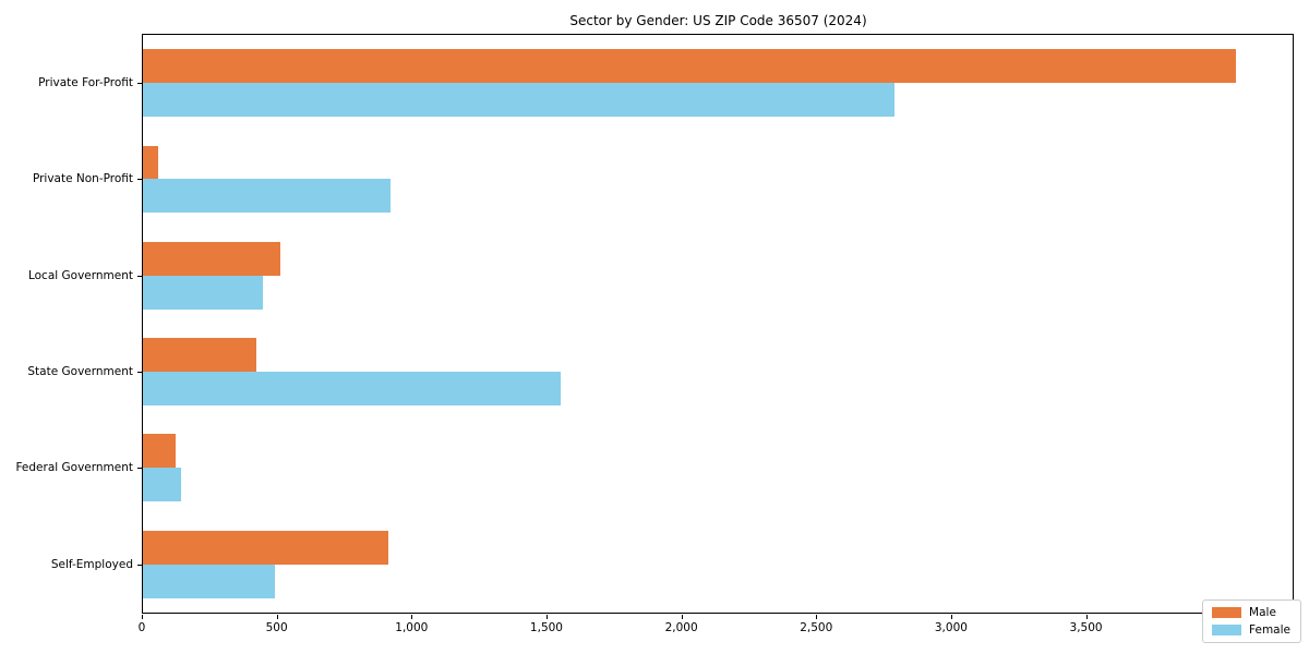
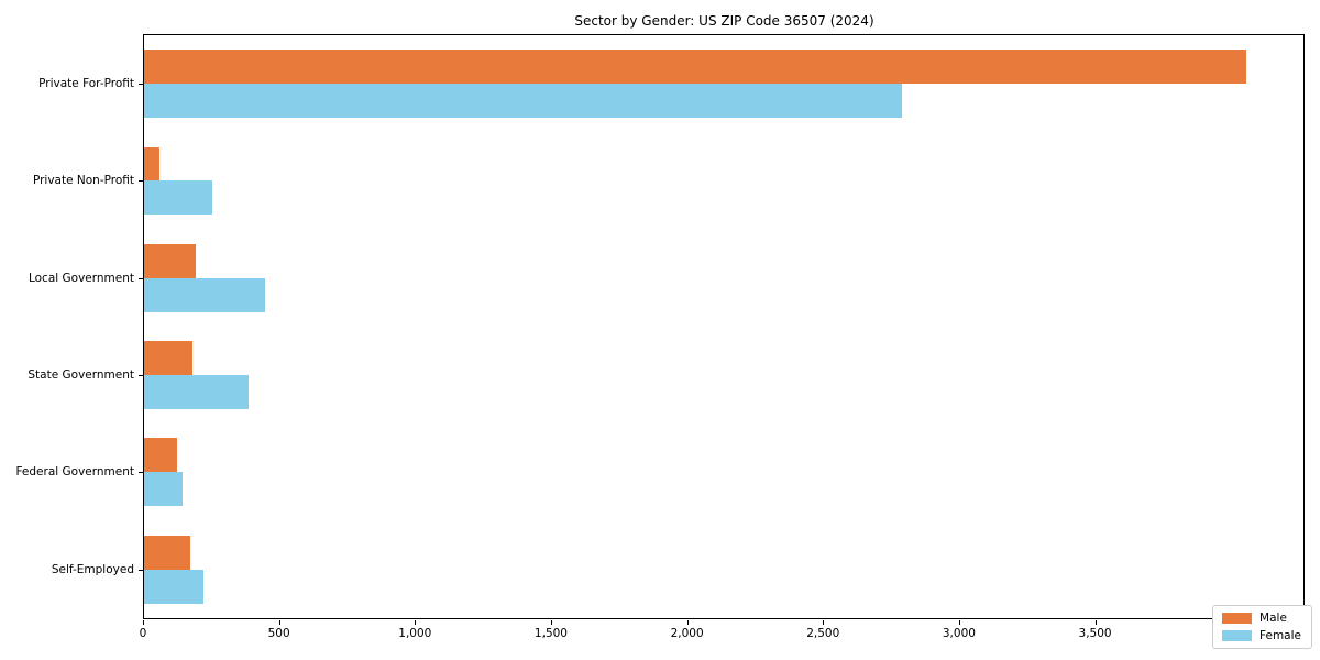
Female/Private Non-Profit: 920 -> 250
Male/Local Government: 510 -> 190
Male/State Government: 420 -> 180
Female/State Government: 1550 -> 380
Male/Self-Employed: 910 -> 170
Female/Self-Employed: 490 -> 220
